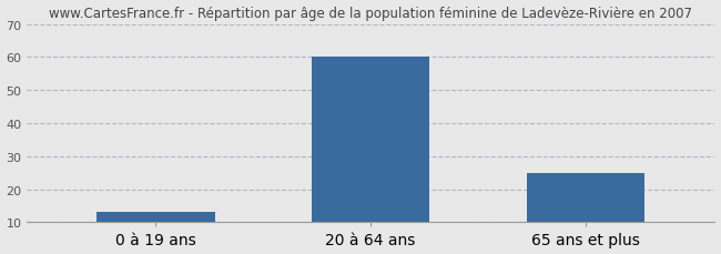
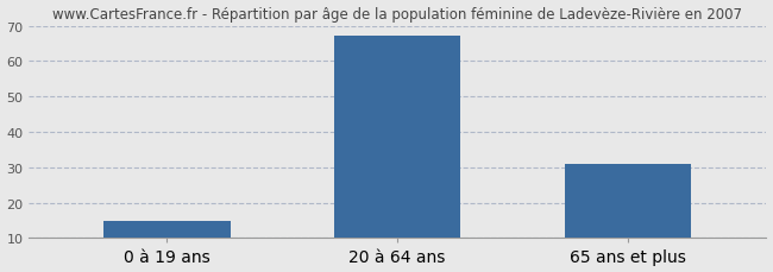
0 à 19 ans: 13 -> 15
20 à 64 ans: 60 -> 67
65 ans et plus: 25 -> 31
